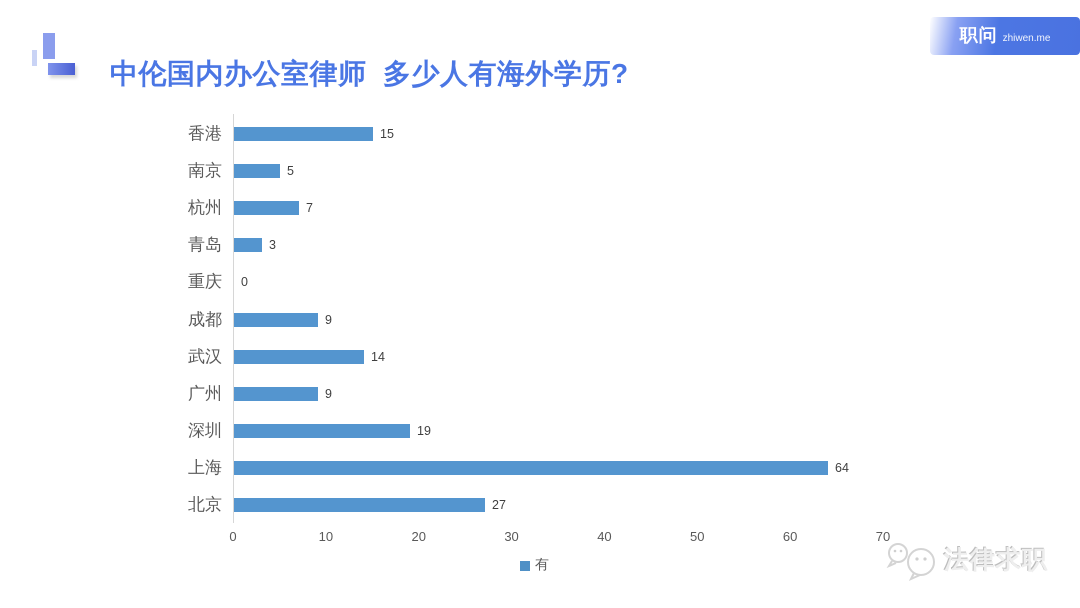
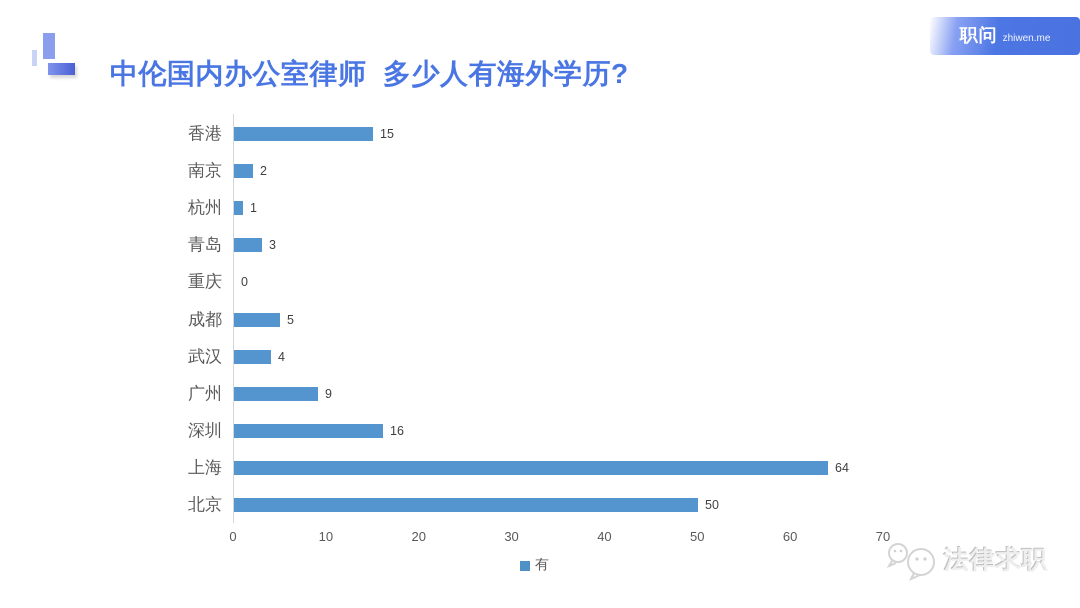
南京: 5 -> 2
杭州: 7 -> 1
成都: 9 -> 5
武汉: 14 -> 4
深圳: 19 -> 16
北京: 27 -> 50
